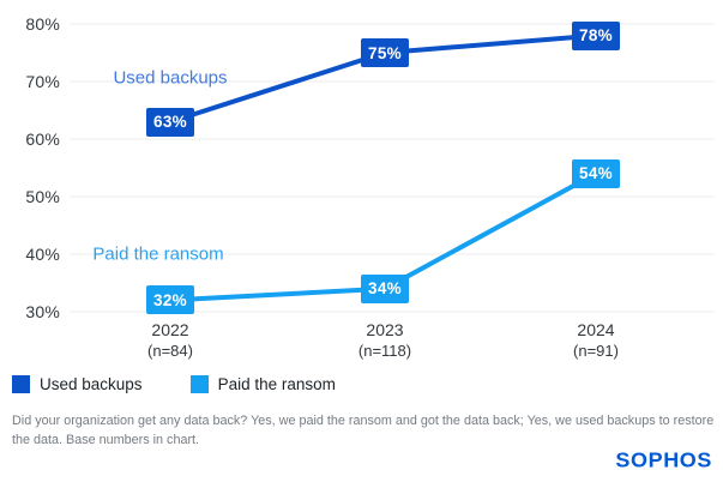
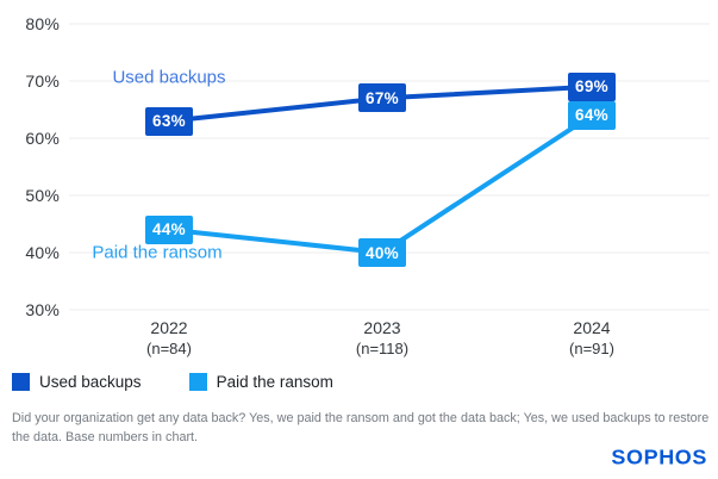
Paid the ransom/2022: 32% -> 44%
Used backups/2023: 75% -> 67%
Paid the ransom/2023: 34% -> 40%
Used backups/2024: 78% -> 69%
Paid the ransom/2024: 54% -> 64%
